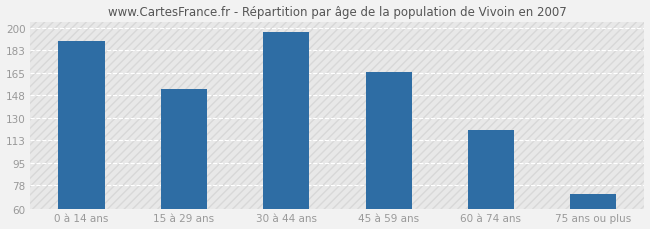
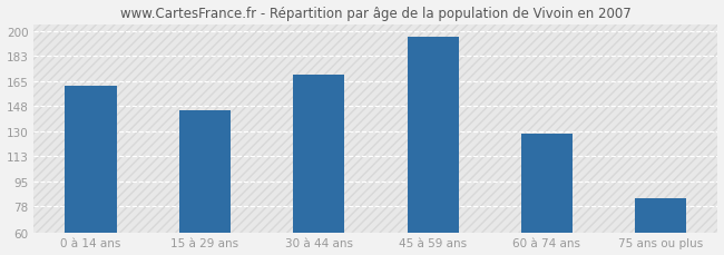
0 à 14 ans: 190 -> 162
15 à 29 ans: 153 -> 145
30 à 44 ans: 197 -> 170
45 à 59 ans: 166 -> 196
60 à 74 ans: 121 -> 129
75 ans ou plus: 71 -> 84
